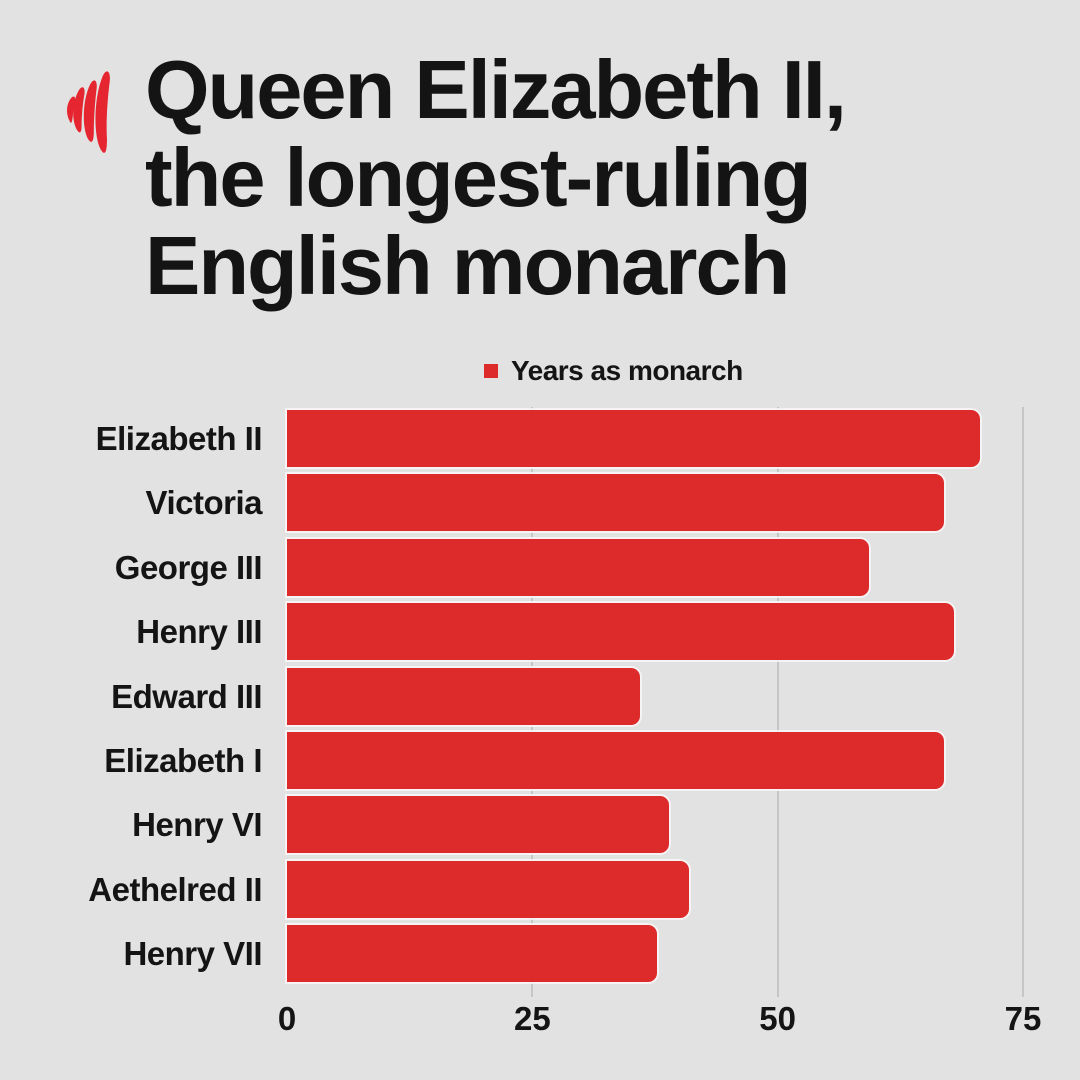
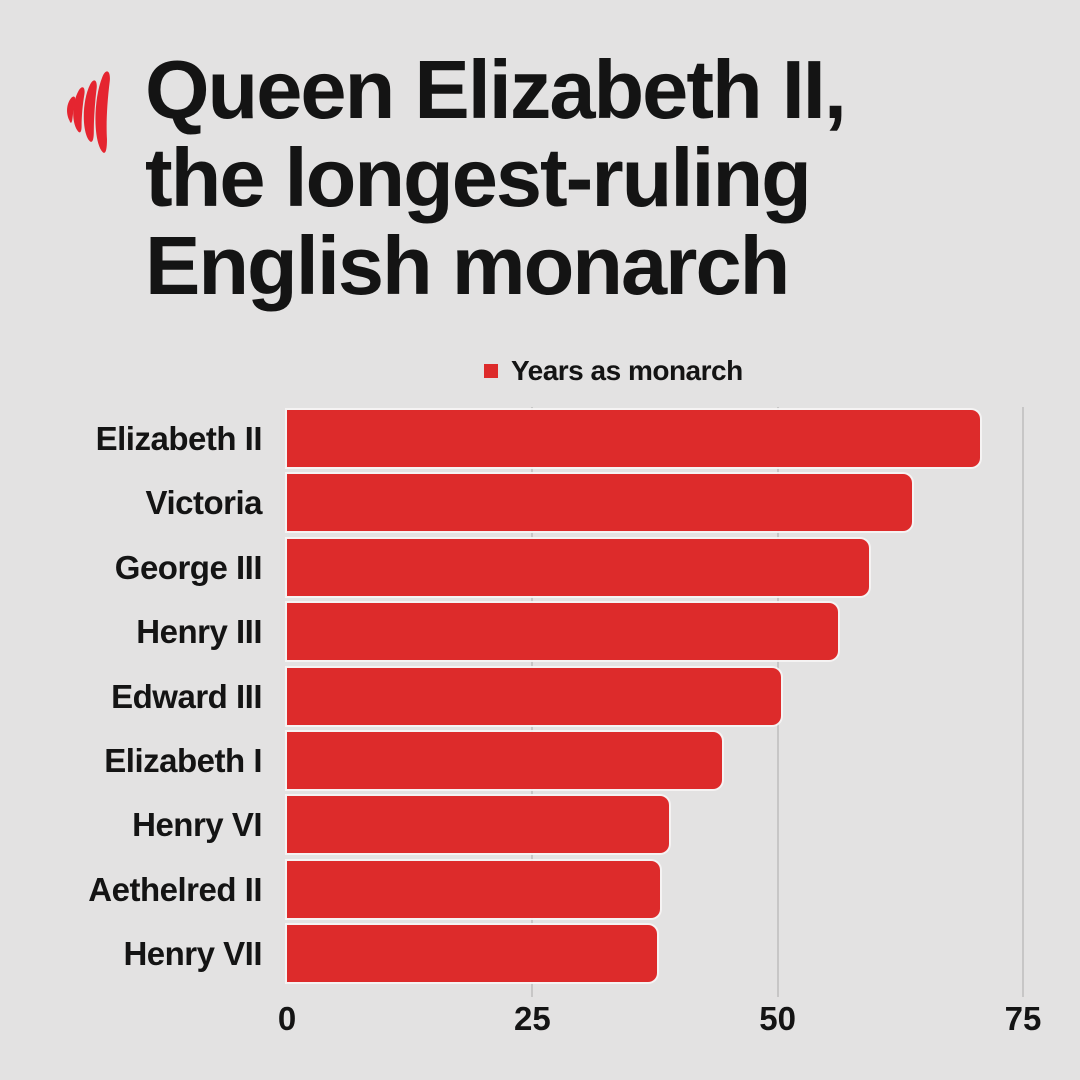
Victoria: 67 -> 64
Henry III: 68 -> 56
Edward III: 36 -> 50
Elizabeth I: 67 -> 44
Aethelred II: 41 -> 38
